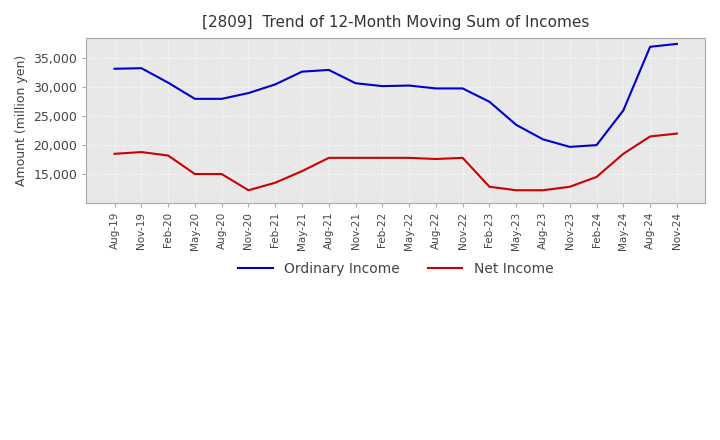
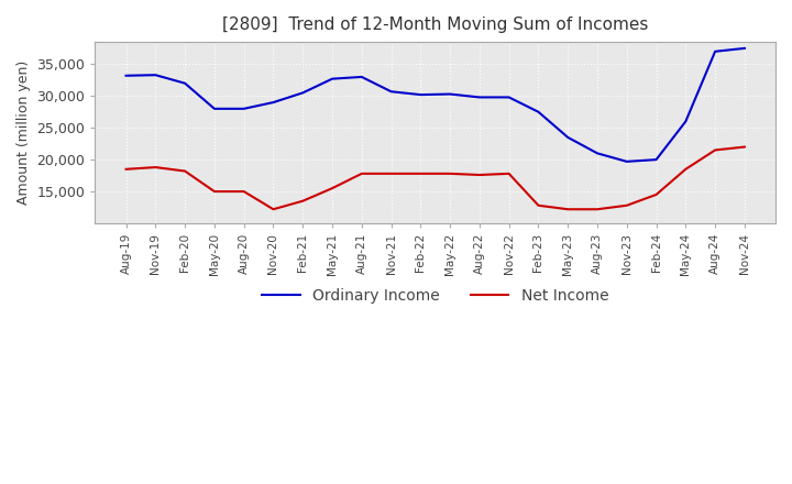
Ordinary Income/Feb-20: 30,800 -> 32,000
